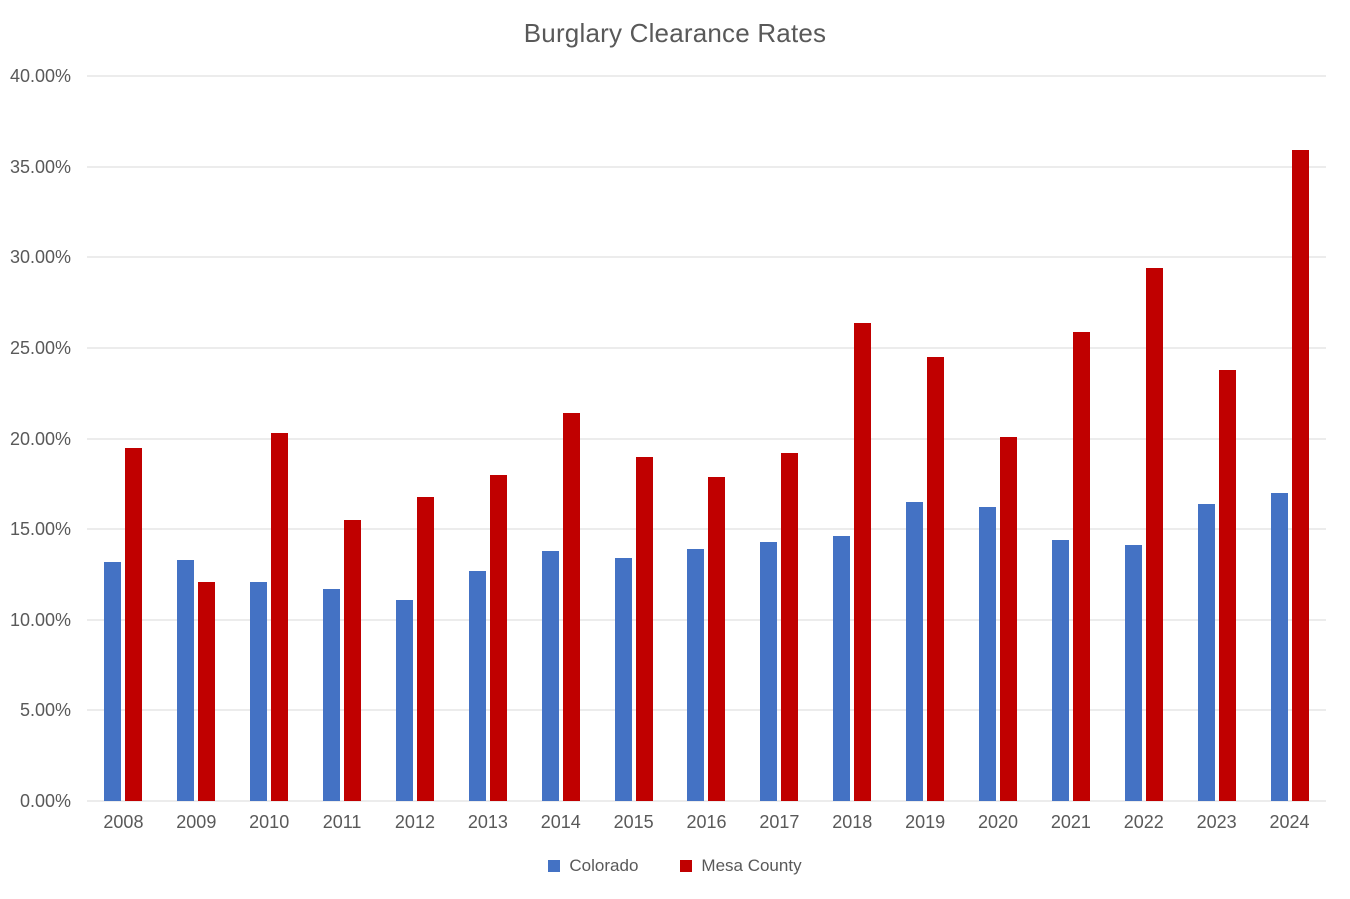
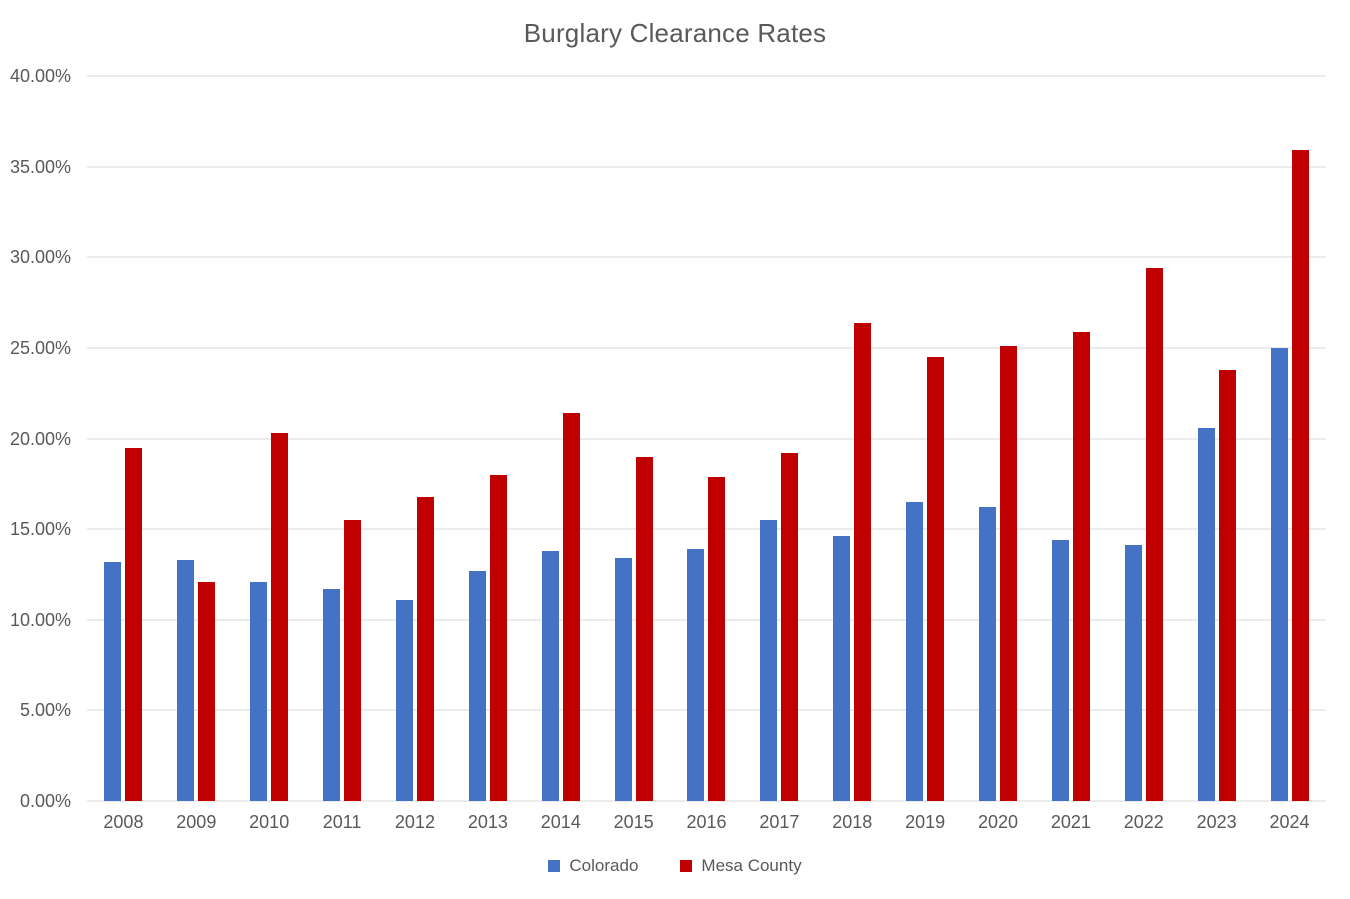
Colorado/2017: 14.3% -> 15.5%
Mesa County/2020: 20.1% -> 25.1%
Colorado/2023: 16.4% -> 20.6%
Colorado/2024: 17.0% -> 25.0%
